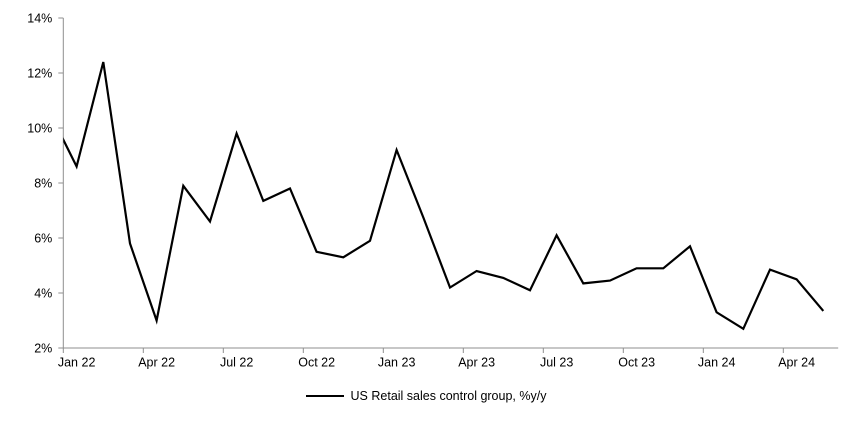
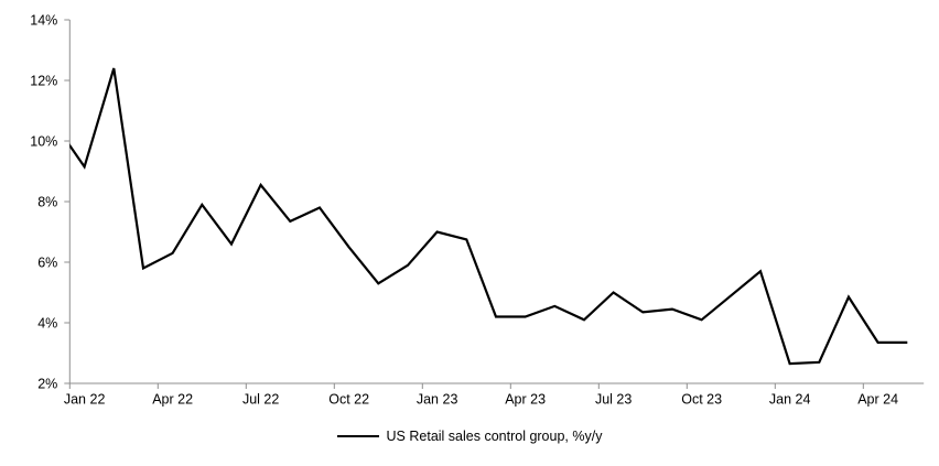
Jan 22: 8.6% -> 9.2%
Apr 22: 3.0% -> 6.3%
Jul 22: 9.8% -> 8.6%
Oct 22: 5.5% -> 6.5%
Jan 23: 9.2% -> 7.0%
Apr 23: 4.8% -> 4.2%
Jul 23: 6.1% -> 5.0%
Oct 23: 4.9% -> 4.1%
Jan 24: 3.3% -> 2.6%
Apr 24: 4.5% -> 3.4%
